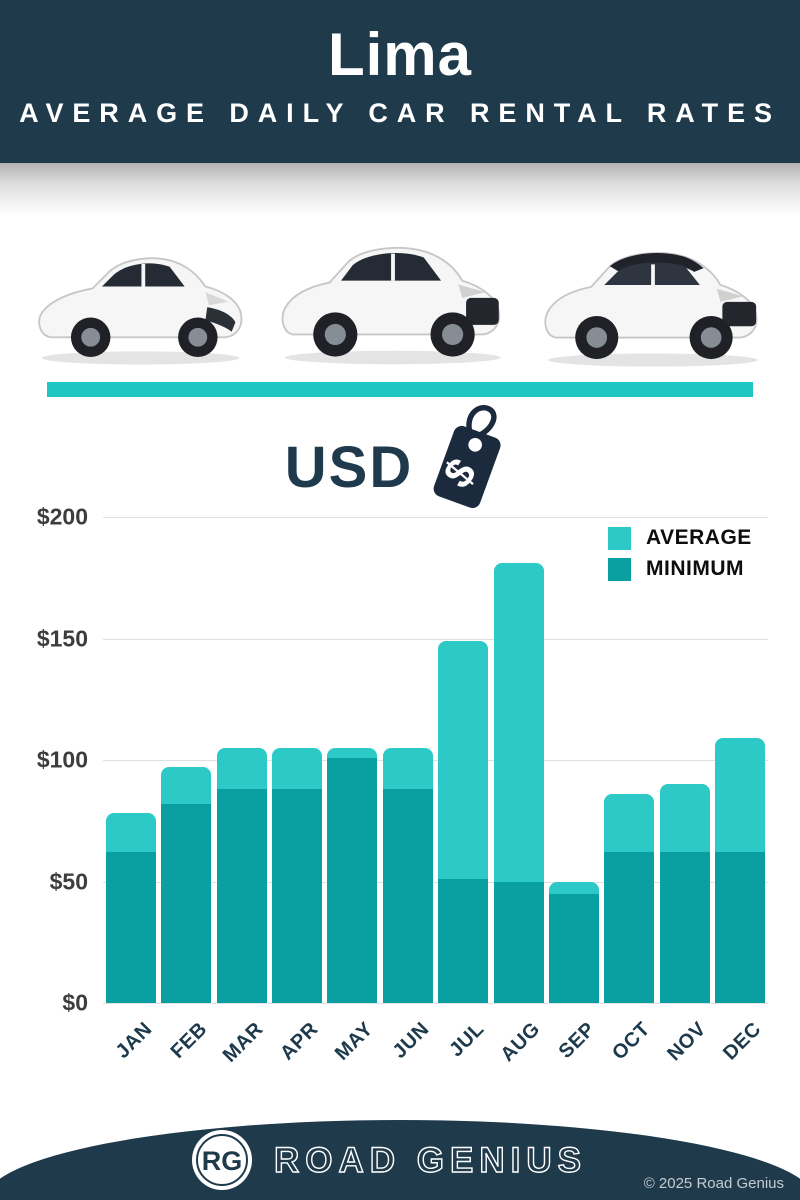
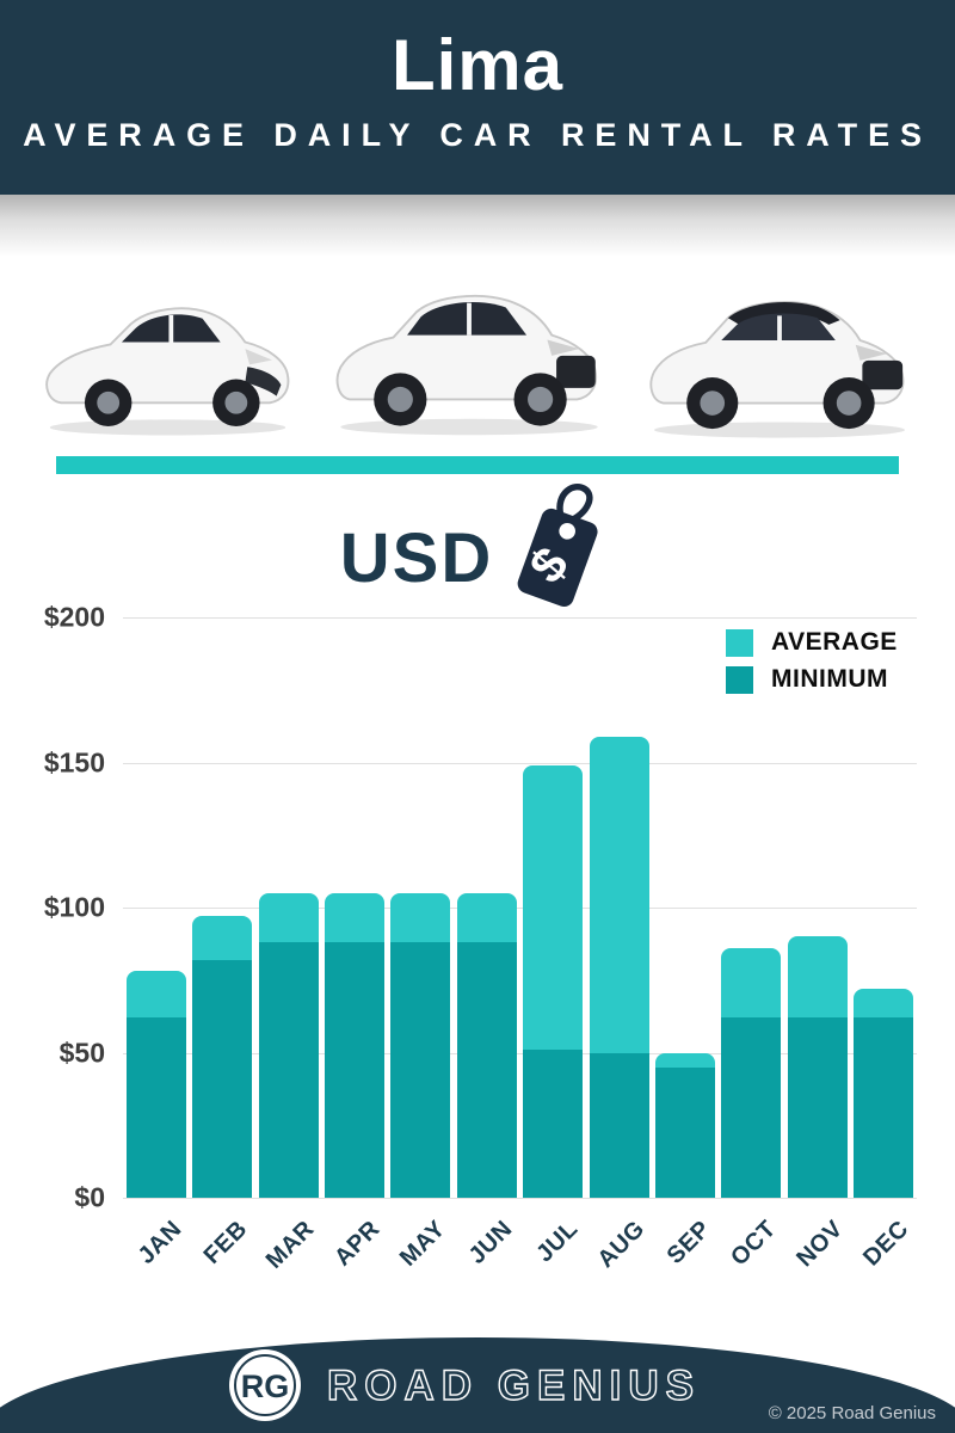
MINIMUM/MAY: $101 -> $88
AVERAGE/AUG: $181 -> $159
AVERAGE/DEC: $109 -> $72
